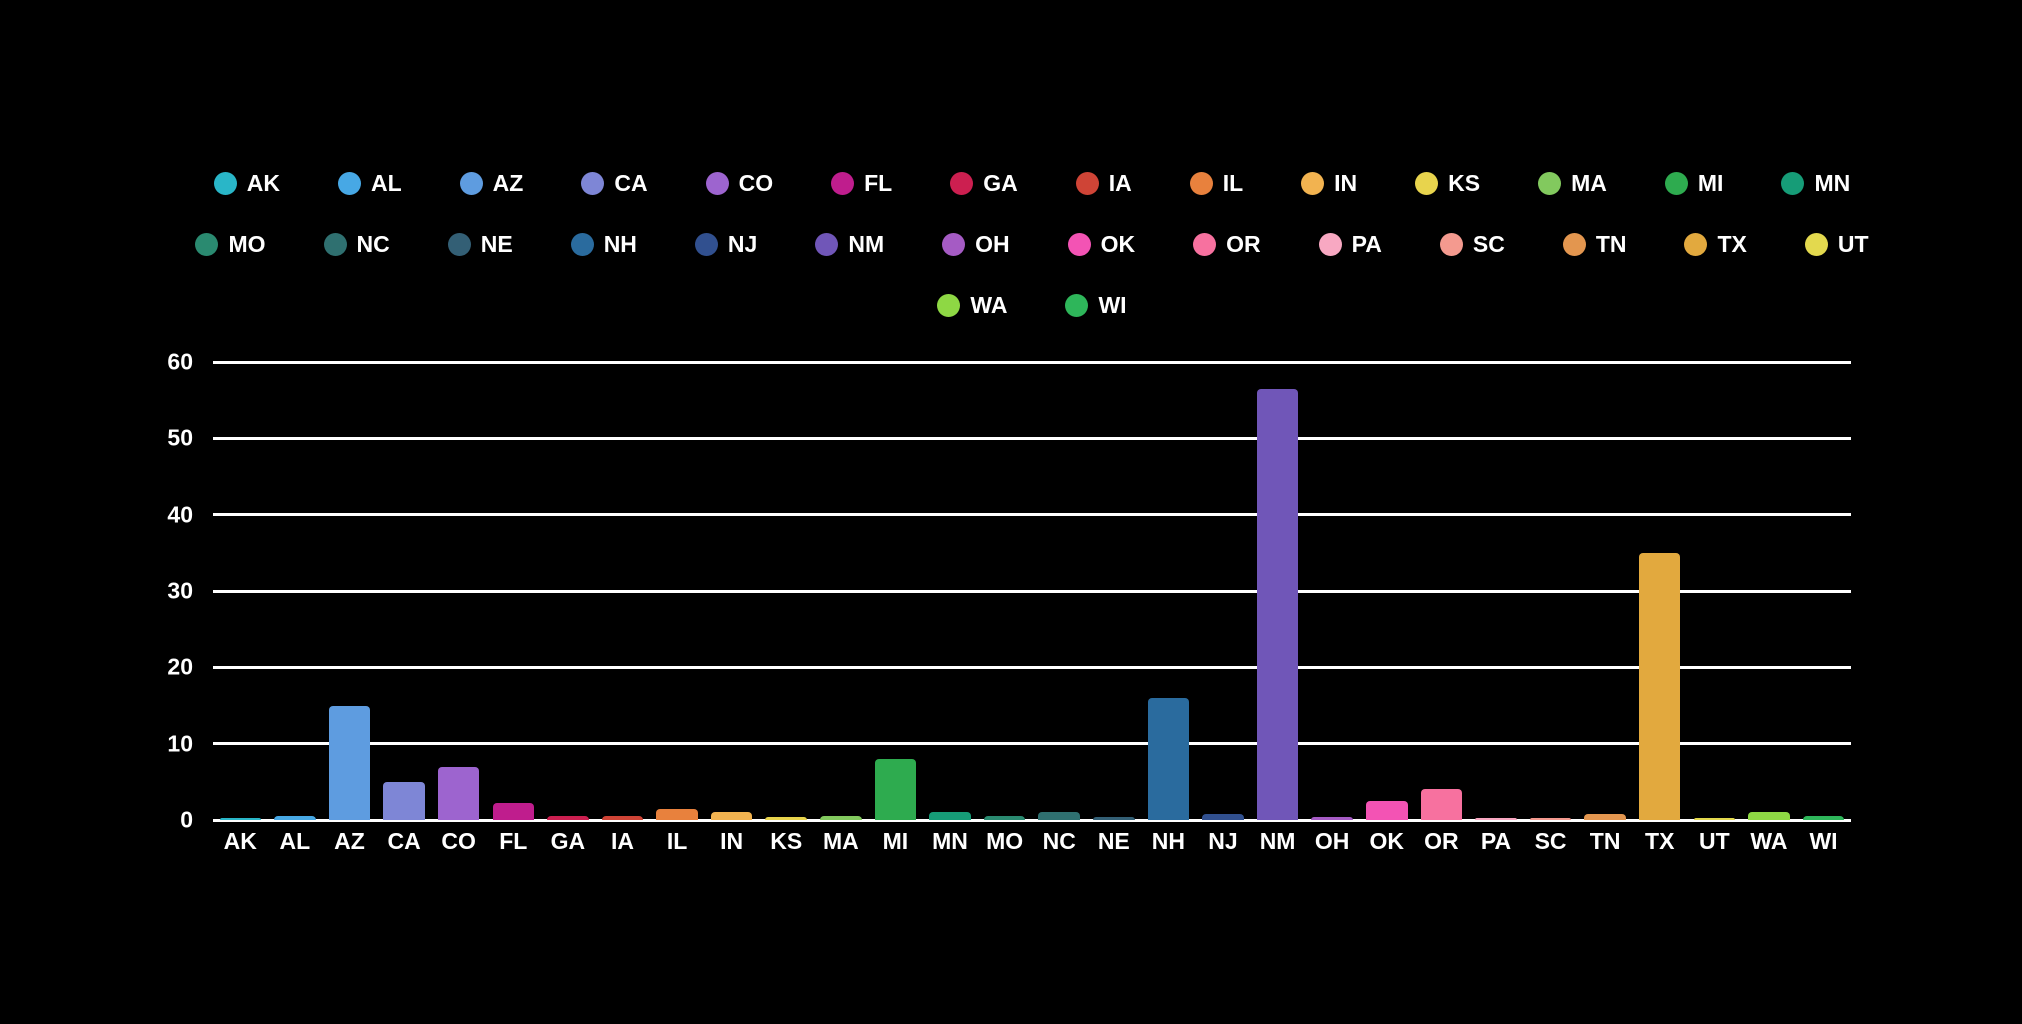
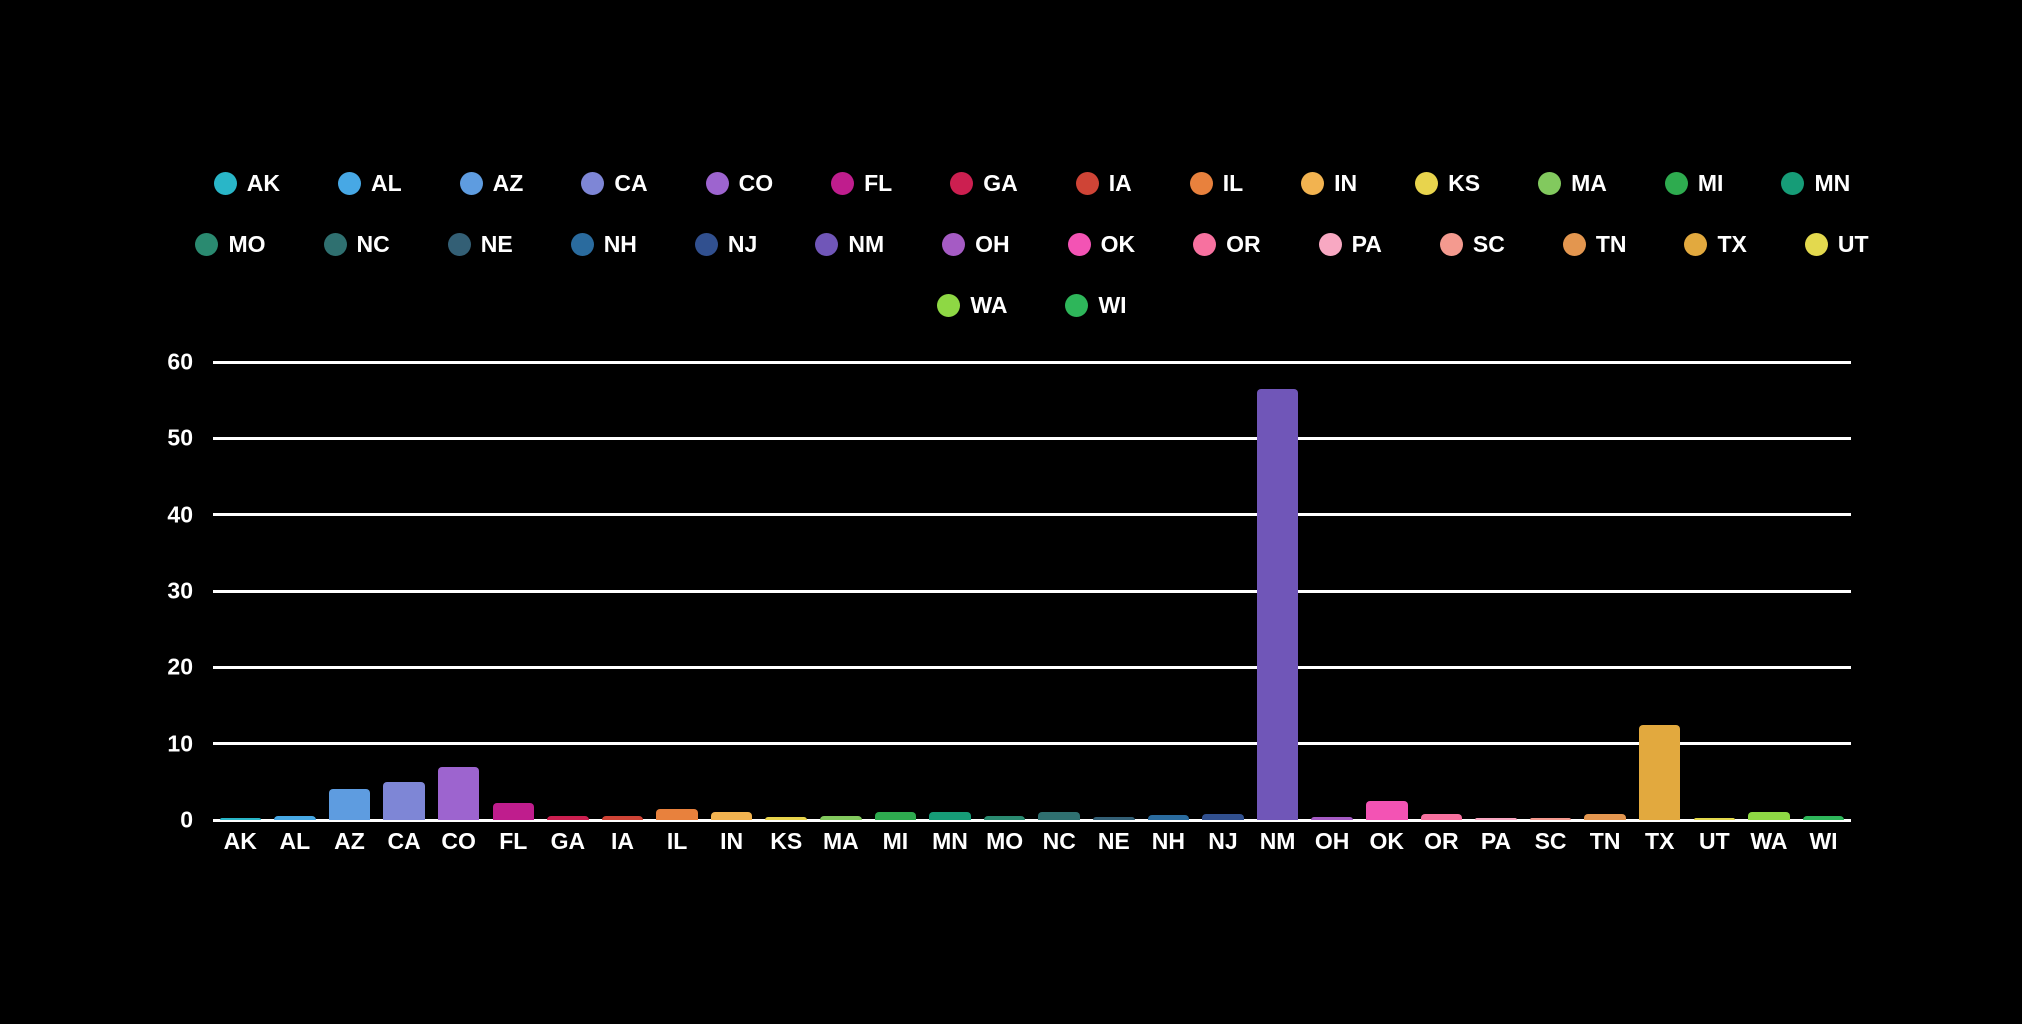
AZ: 15 -> 4
MI: 8 -> 1
NH: 16 -> 1
OR: 4 -> 1
TX: 35 -> 12
